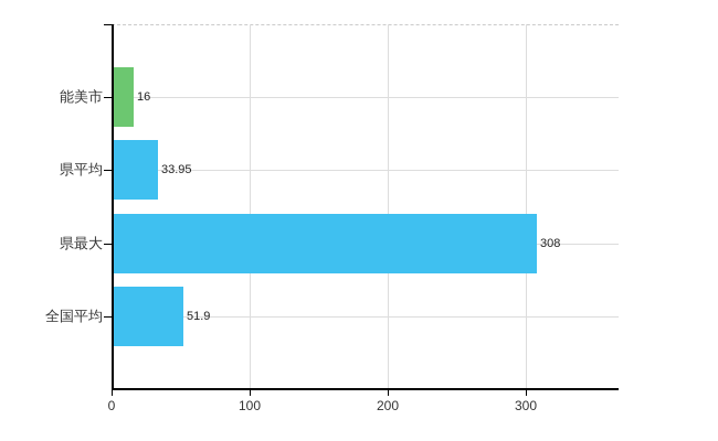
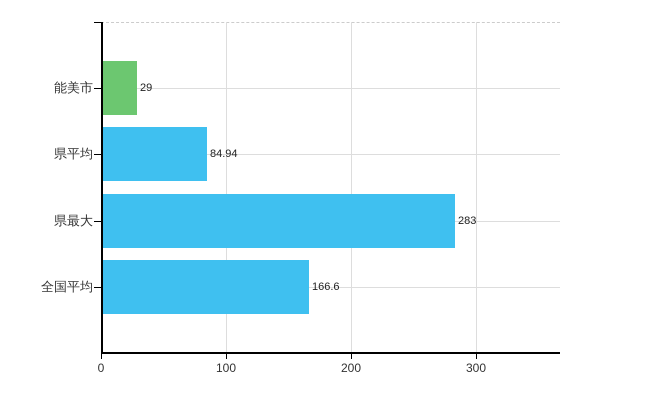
能美市: 16 -> 29
県平均: 33.95 -> 84.94
県最大: 308 -> 283
全国平均: 51.9 -> 166.6
